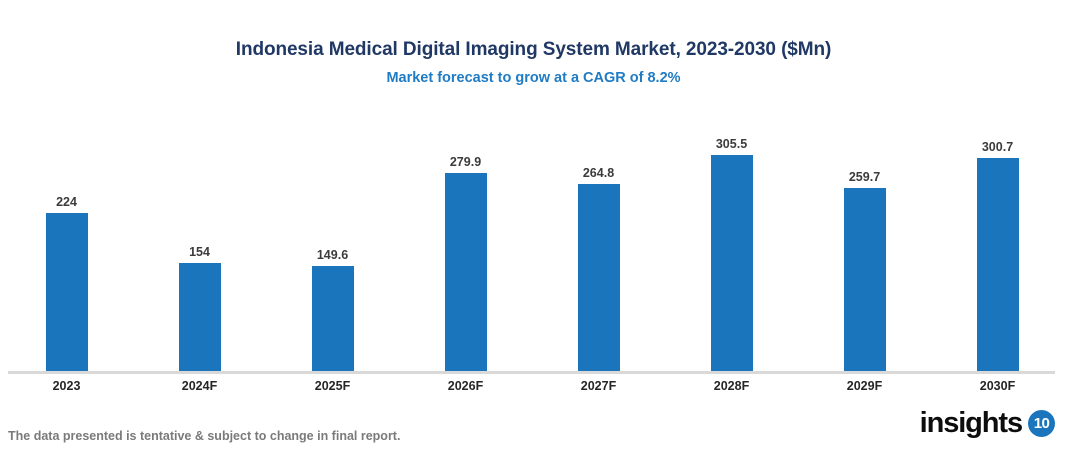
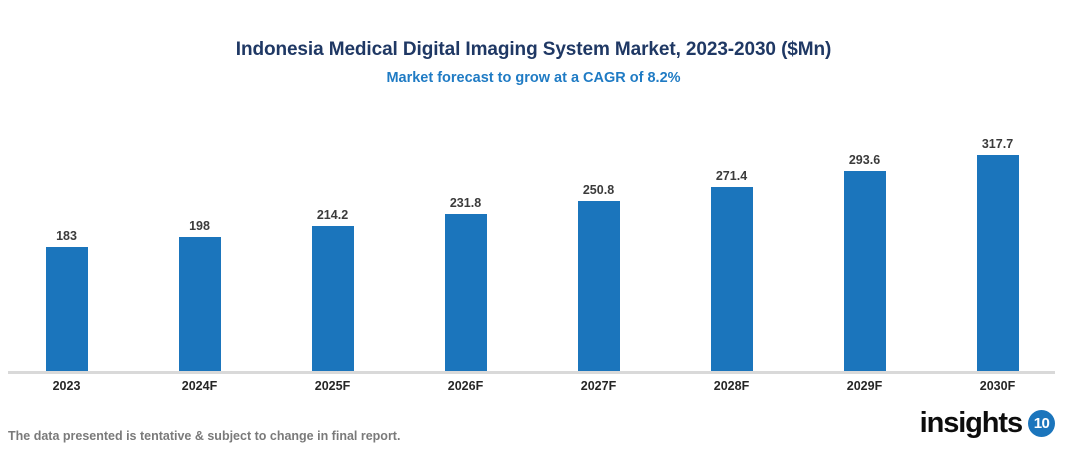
2023: 224 -> 183
2024F: 154 -> 198
2025F: 149.6 -> 214.2
2026F: 279.9 -> 231.8
2027F: 264.8 -> 250.8
2028F: 305.5 -> 271.4
2029F: 259.7 -> 293.6
2030F: 300.7 -> 317.7
